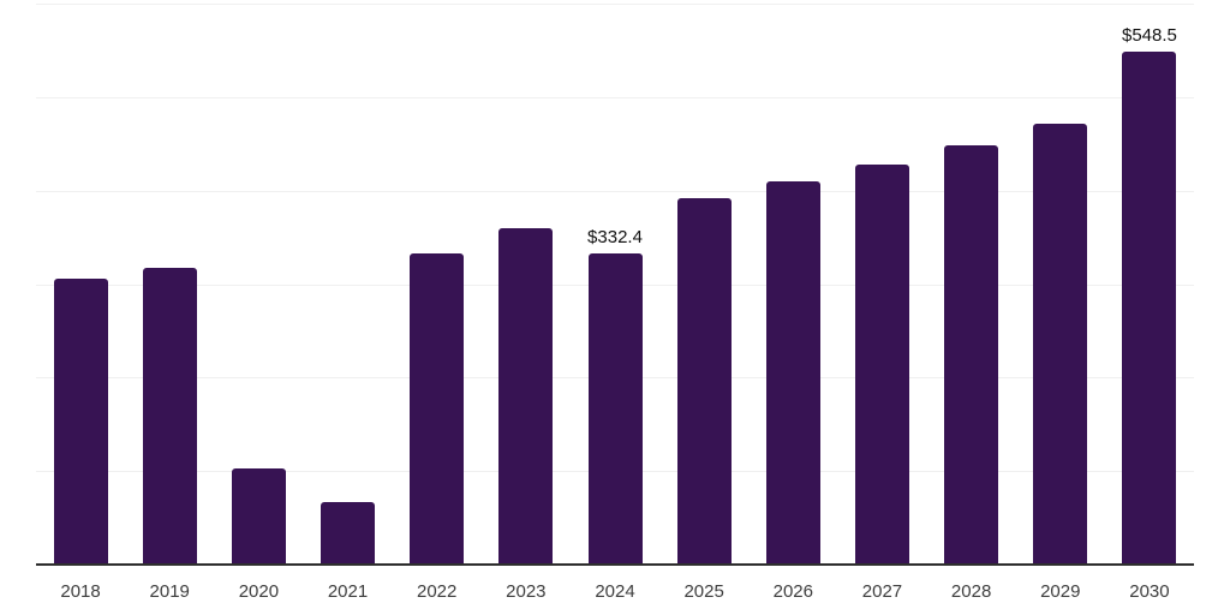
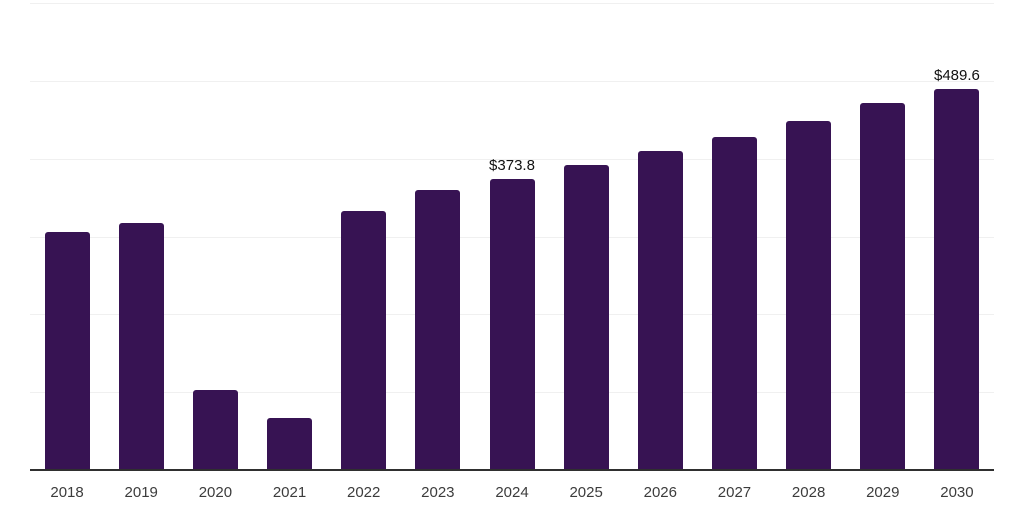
2024: $332.4 -> $373.8
2030: $548.5 -> $489.6
